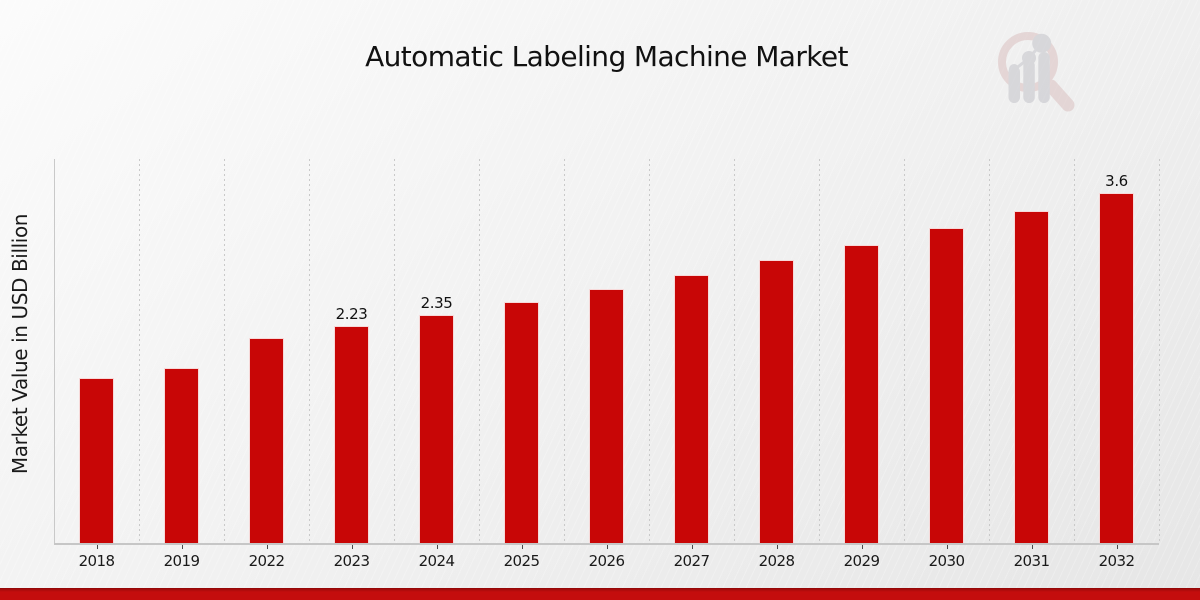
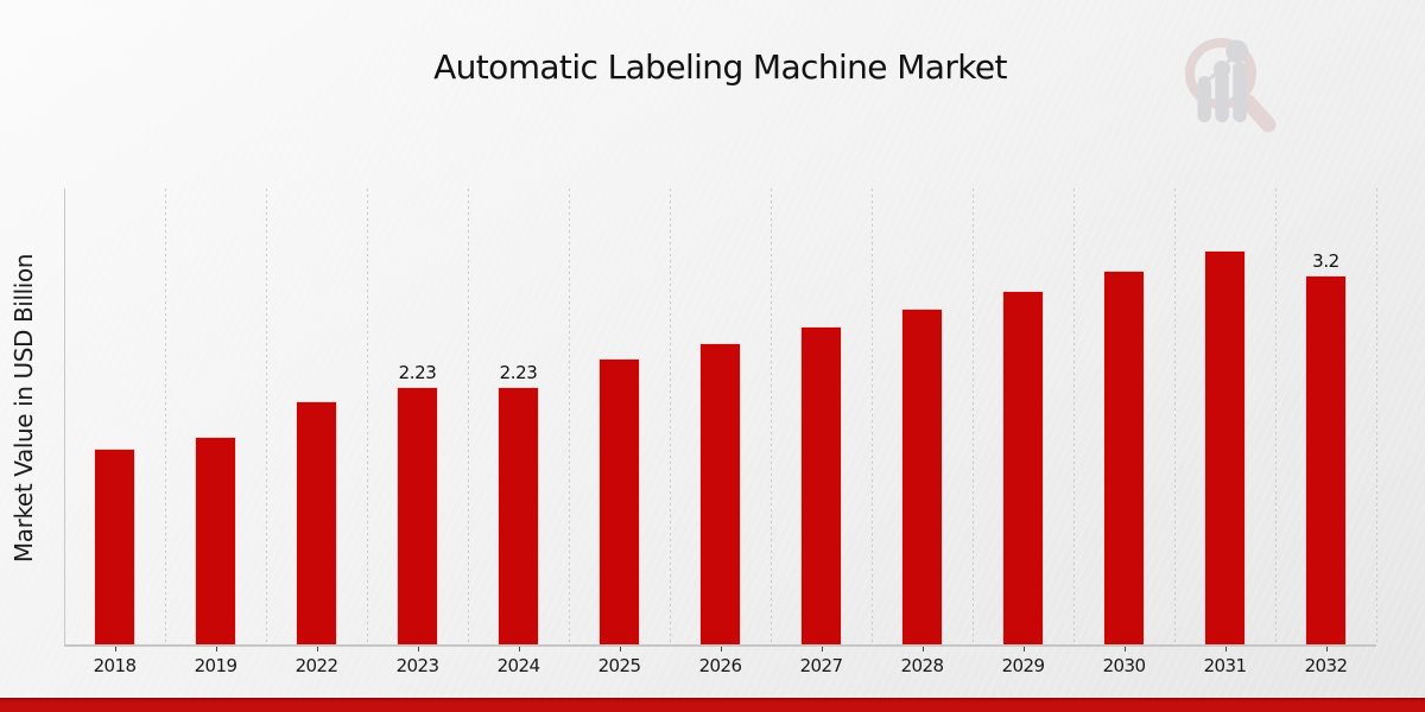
2024: 2.35 -> 2.23
2032: 3.6 -> 3.2
